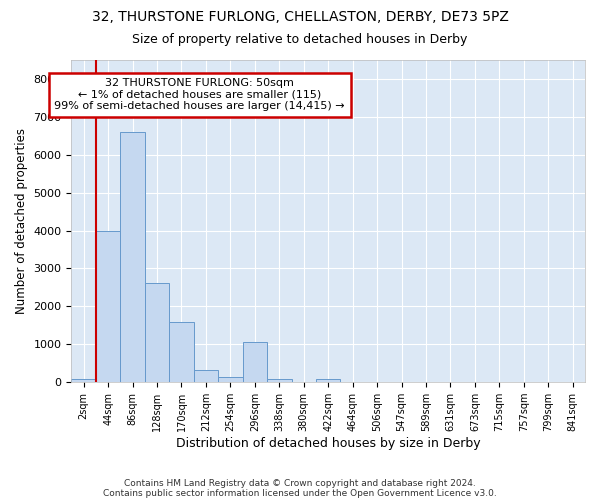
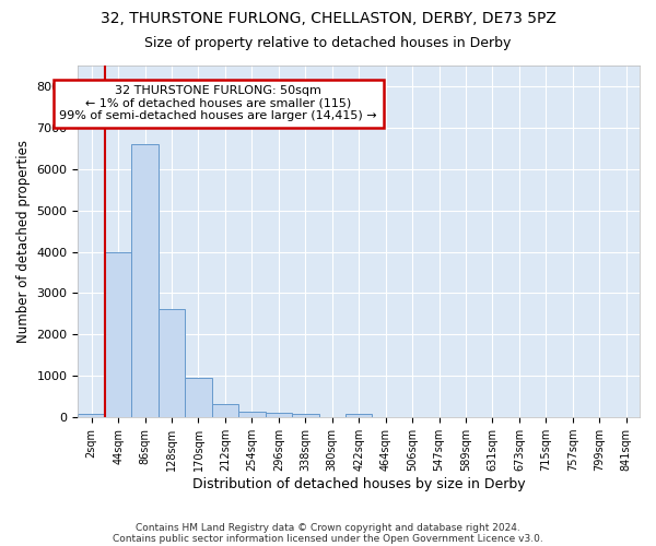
170sqm: 1600 -> 960
296sqm: 1050 -> 120
